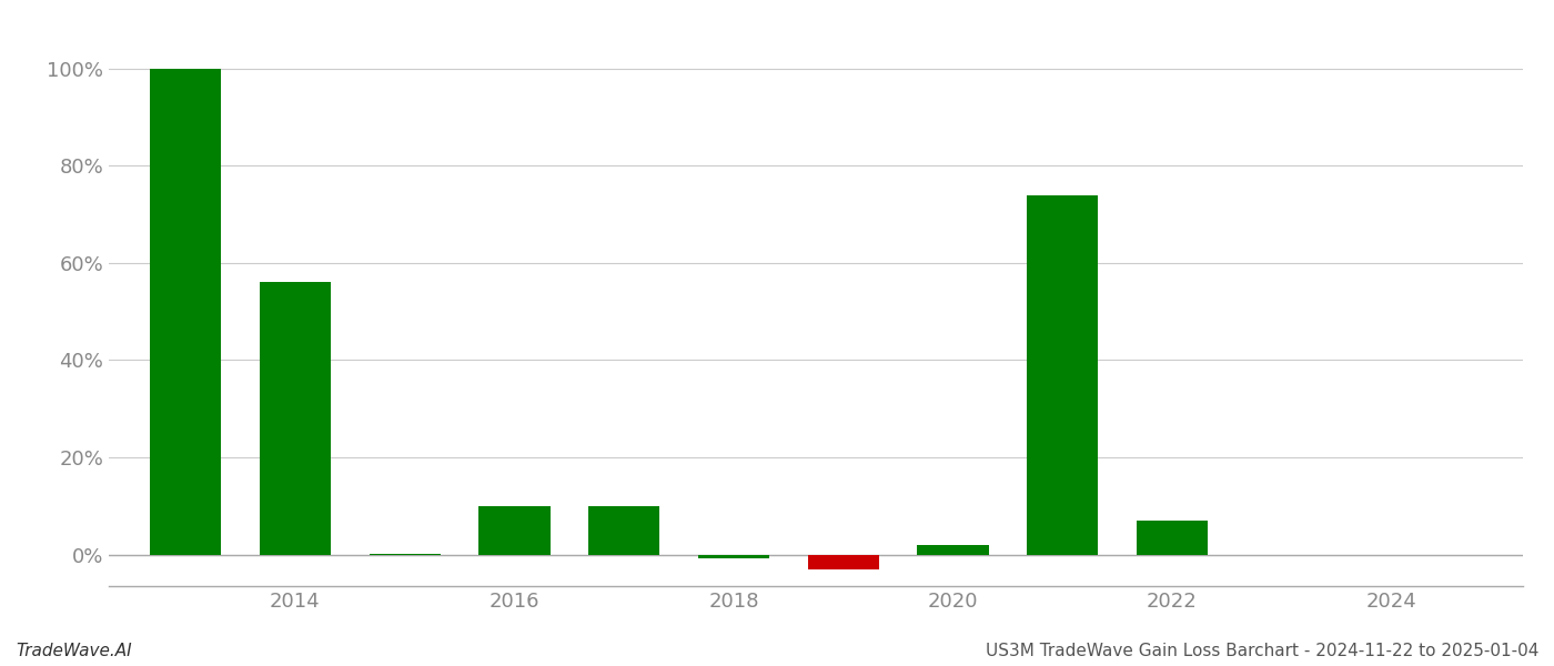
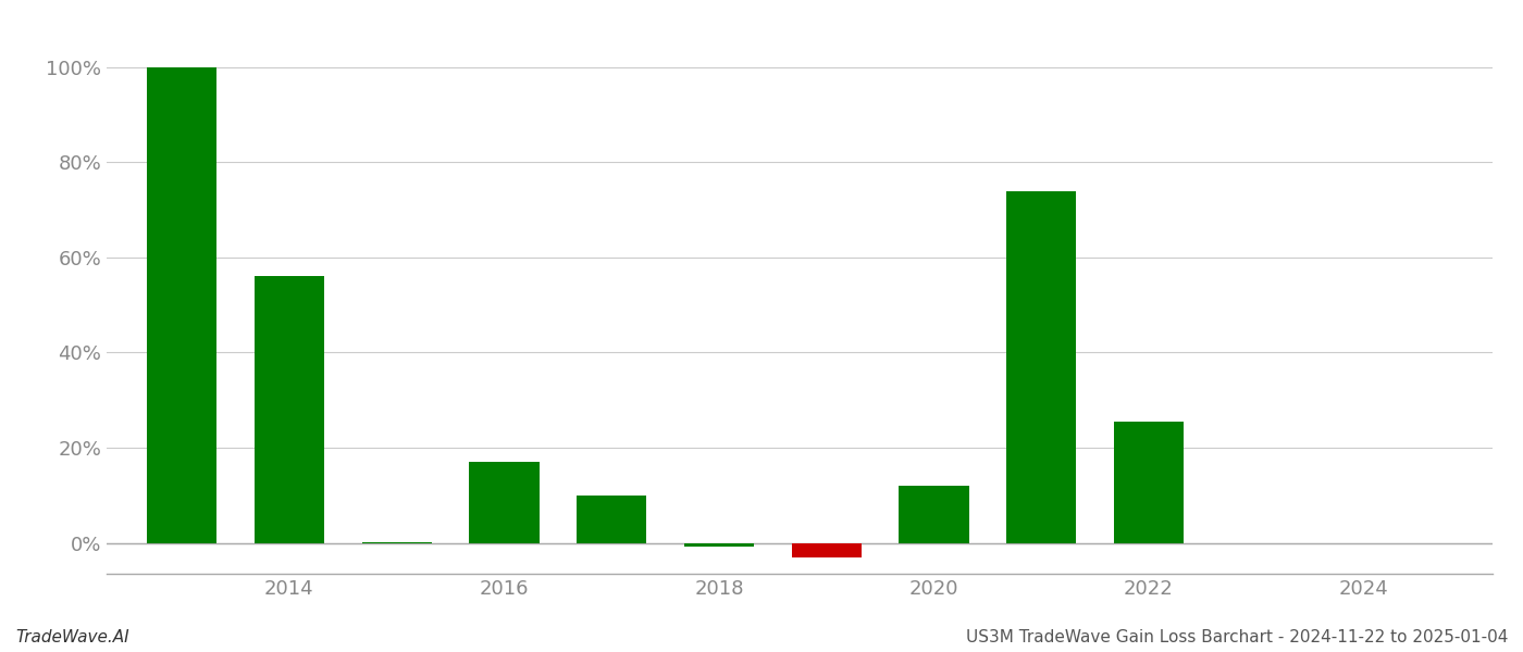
2016: 10.0% -> 17.0%
2020: 2.0% -> 12.0%
2022: 7.0% -> 25.5%
